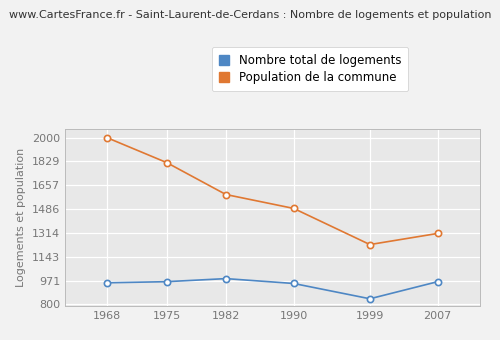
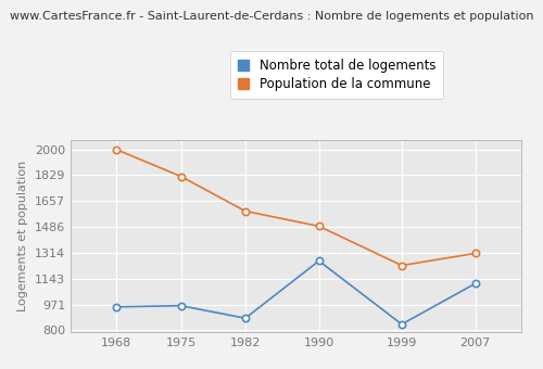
Nombre total de logements/1982: 980 -> 880
Nombre total de logements/1990: 950 -> 1260
Nombre total de logements/2007: 960 -> 1110
